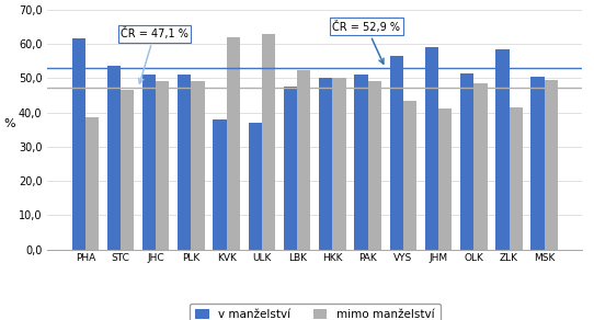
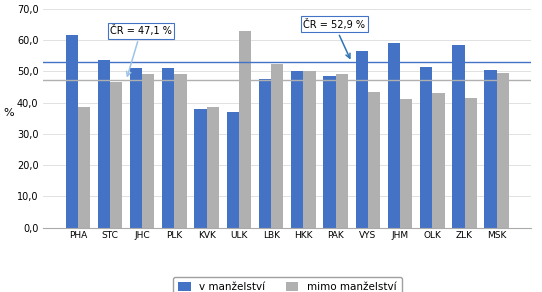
mimo manželství/KVK: 62,0 -> 38,5
v manželství/PAK: 51,0 -> 48,5
mimo manželství/OLK: 48,5 -> 43,0
